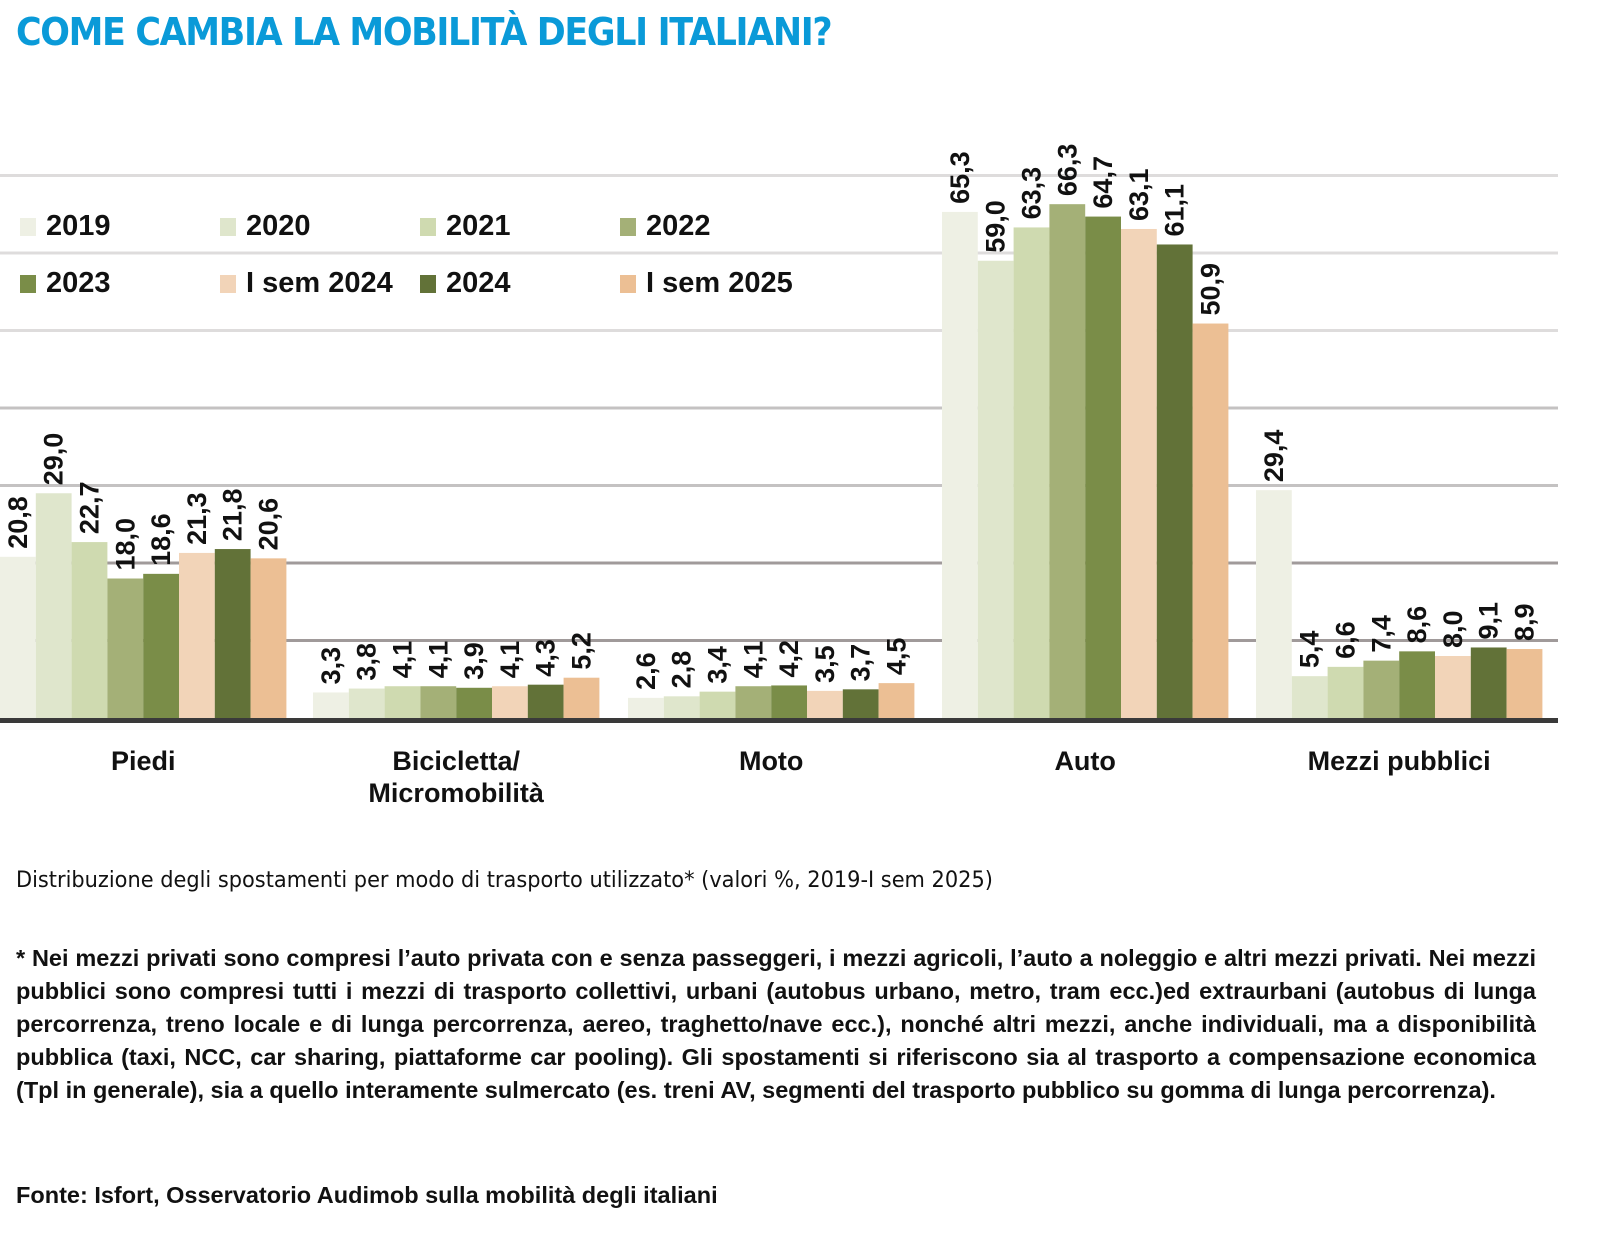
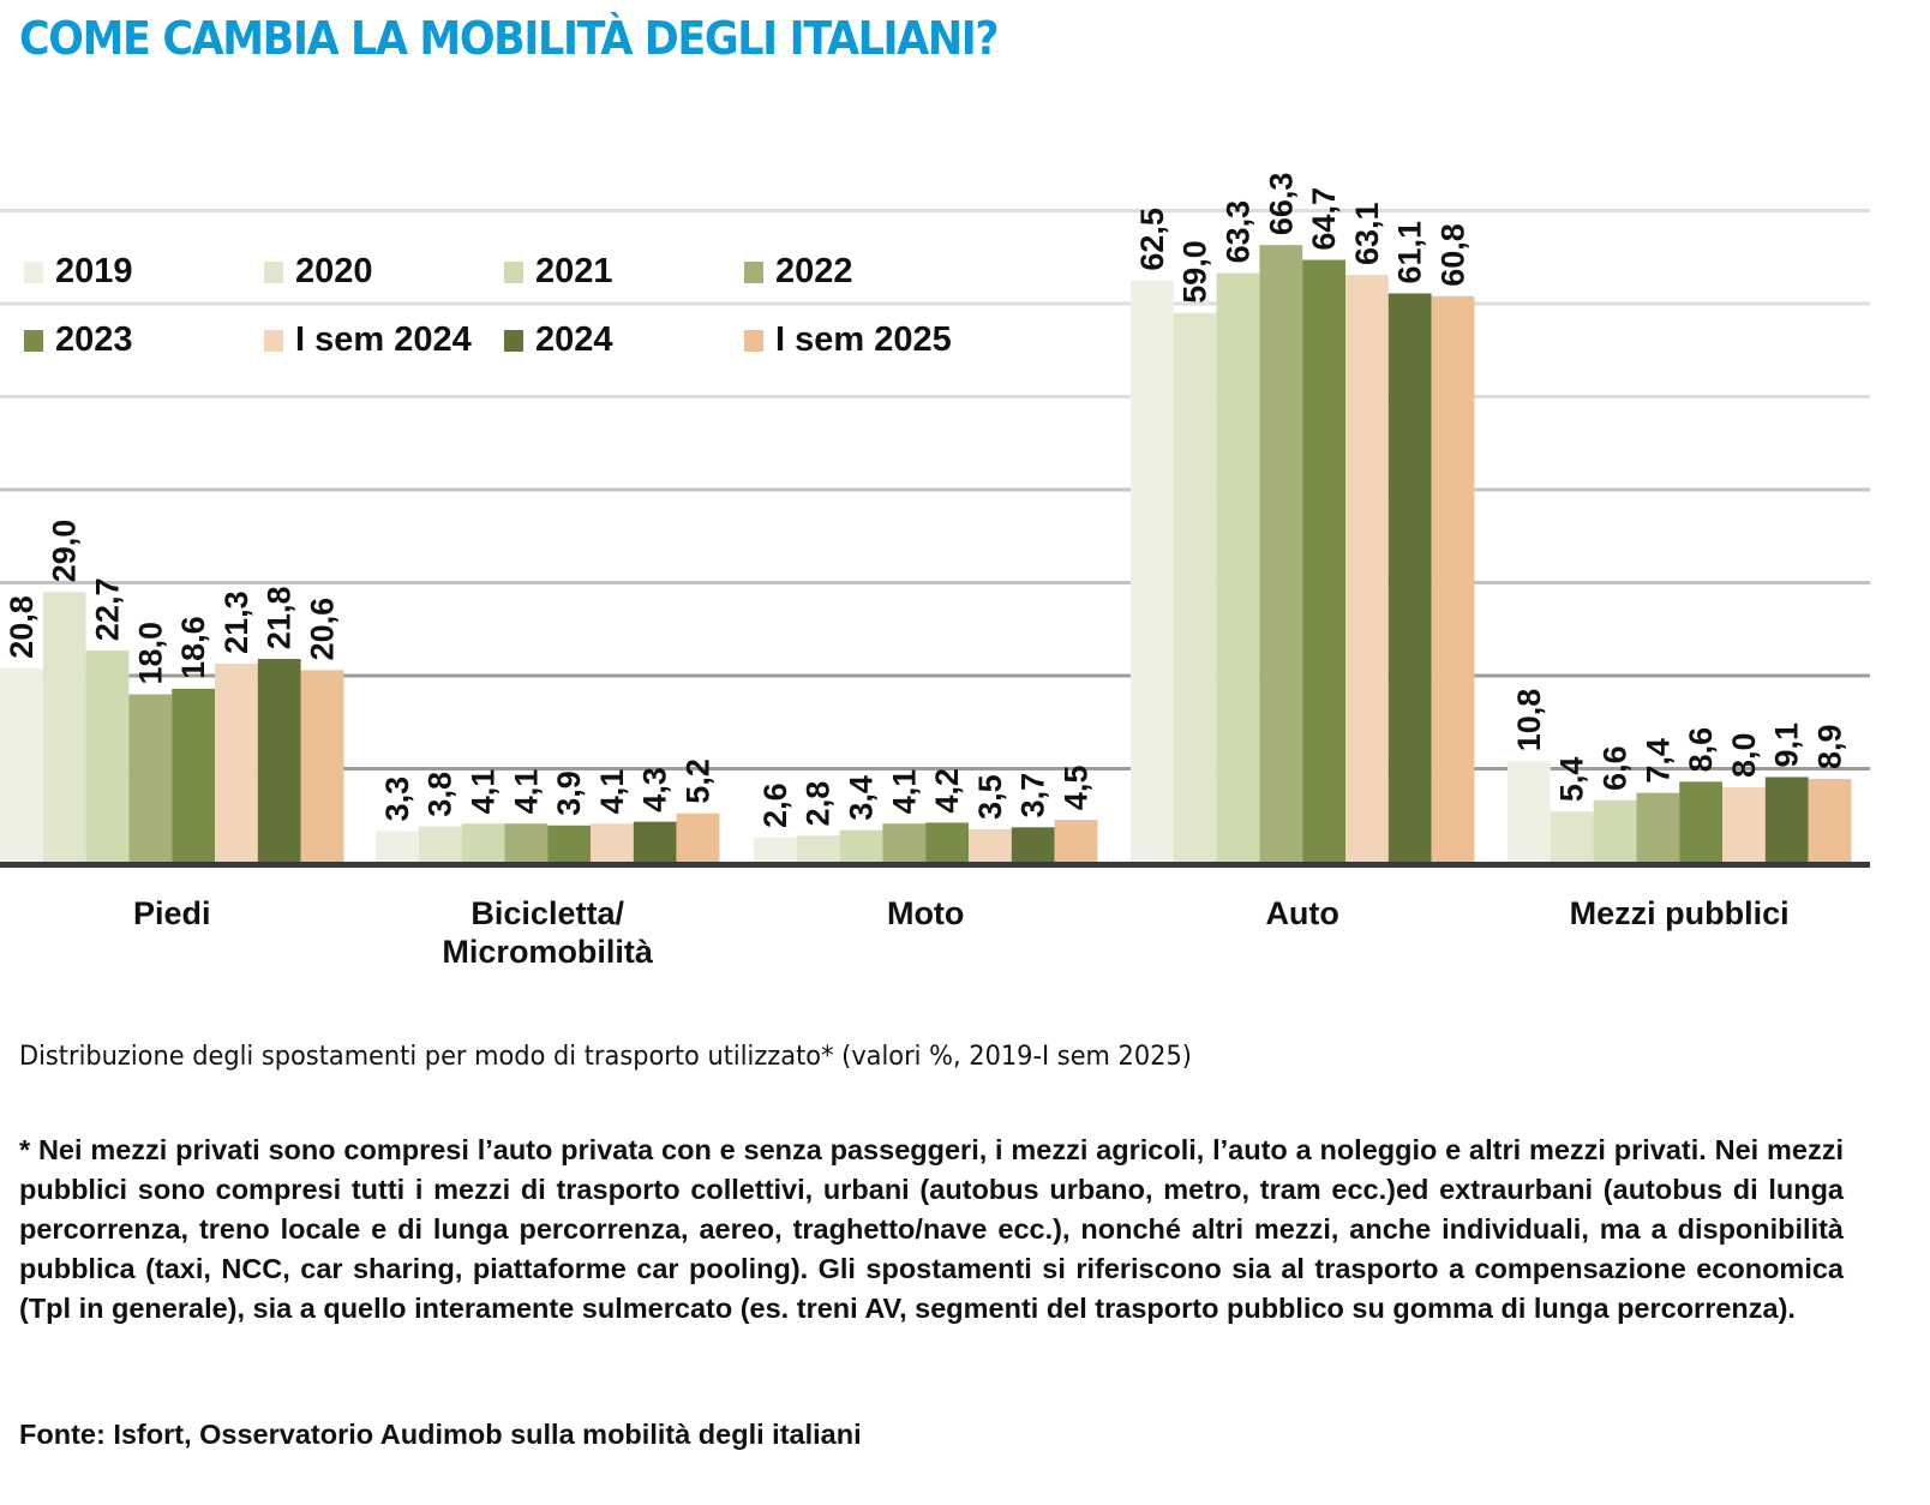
2019/Auto: 65,3 -> 62,5
I sem 2025/Auto: 50,9 -> 60,8
2019/Mezzi pubblici: 29,4 -> 10,8
